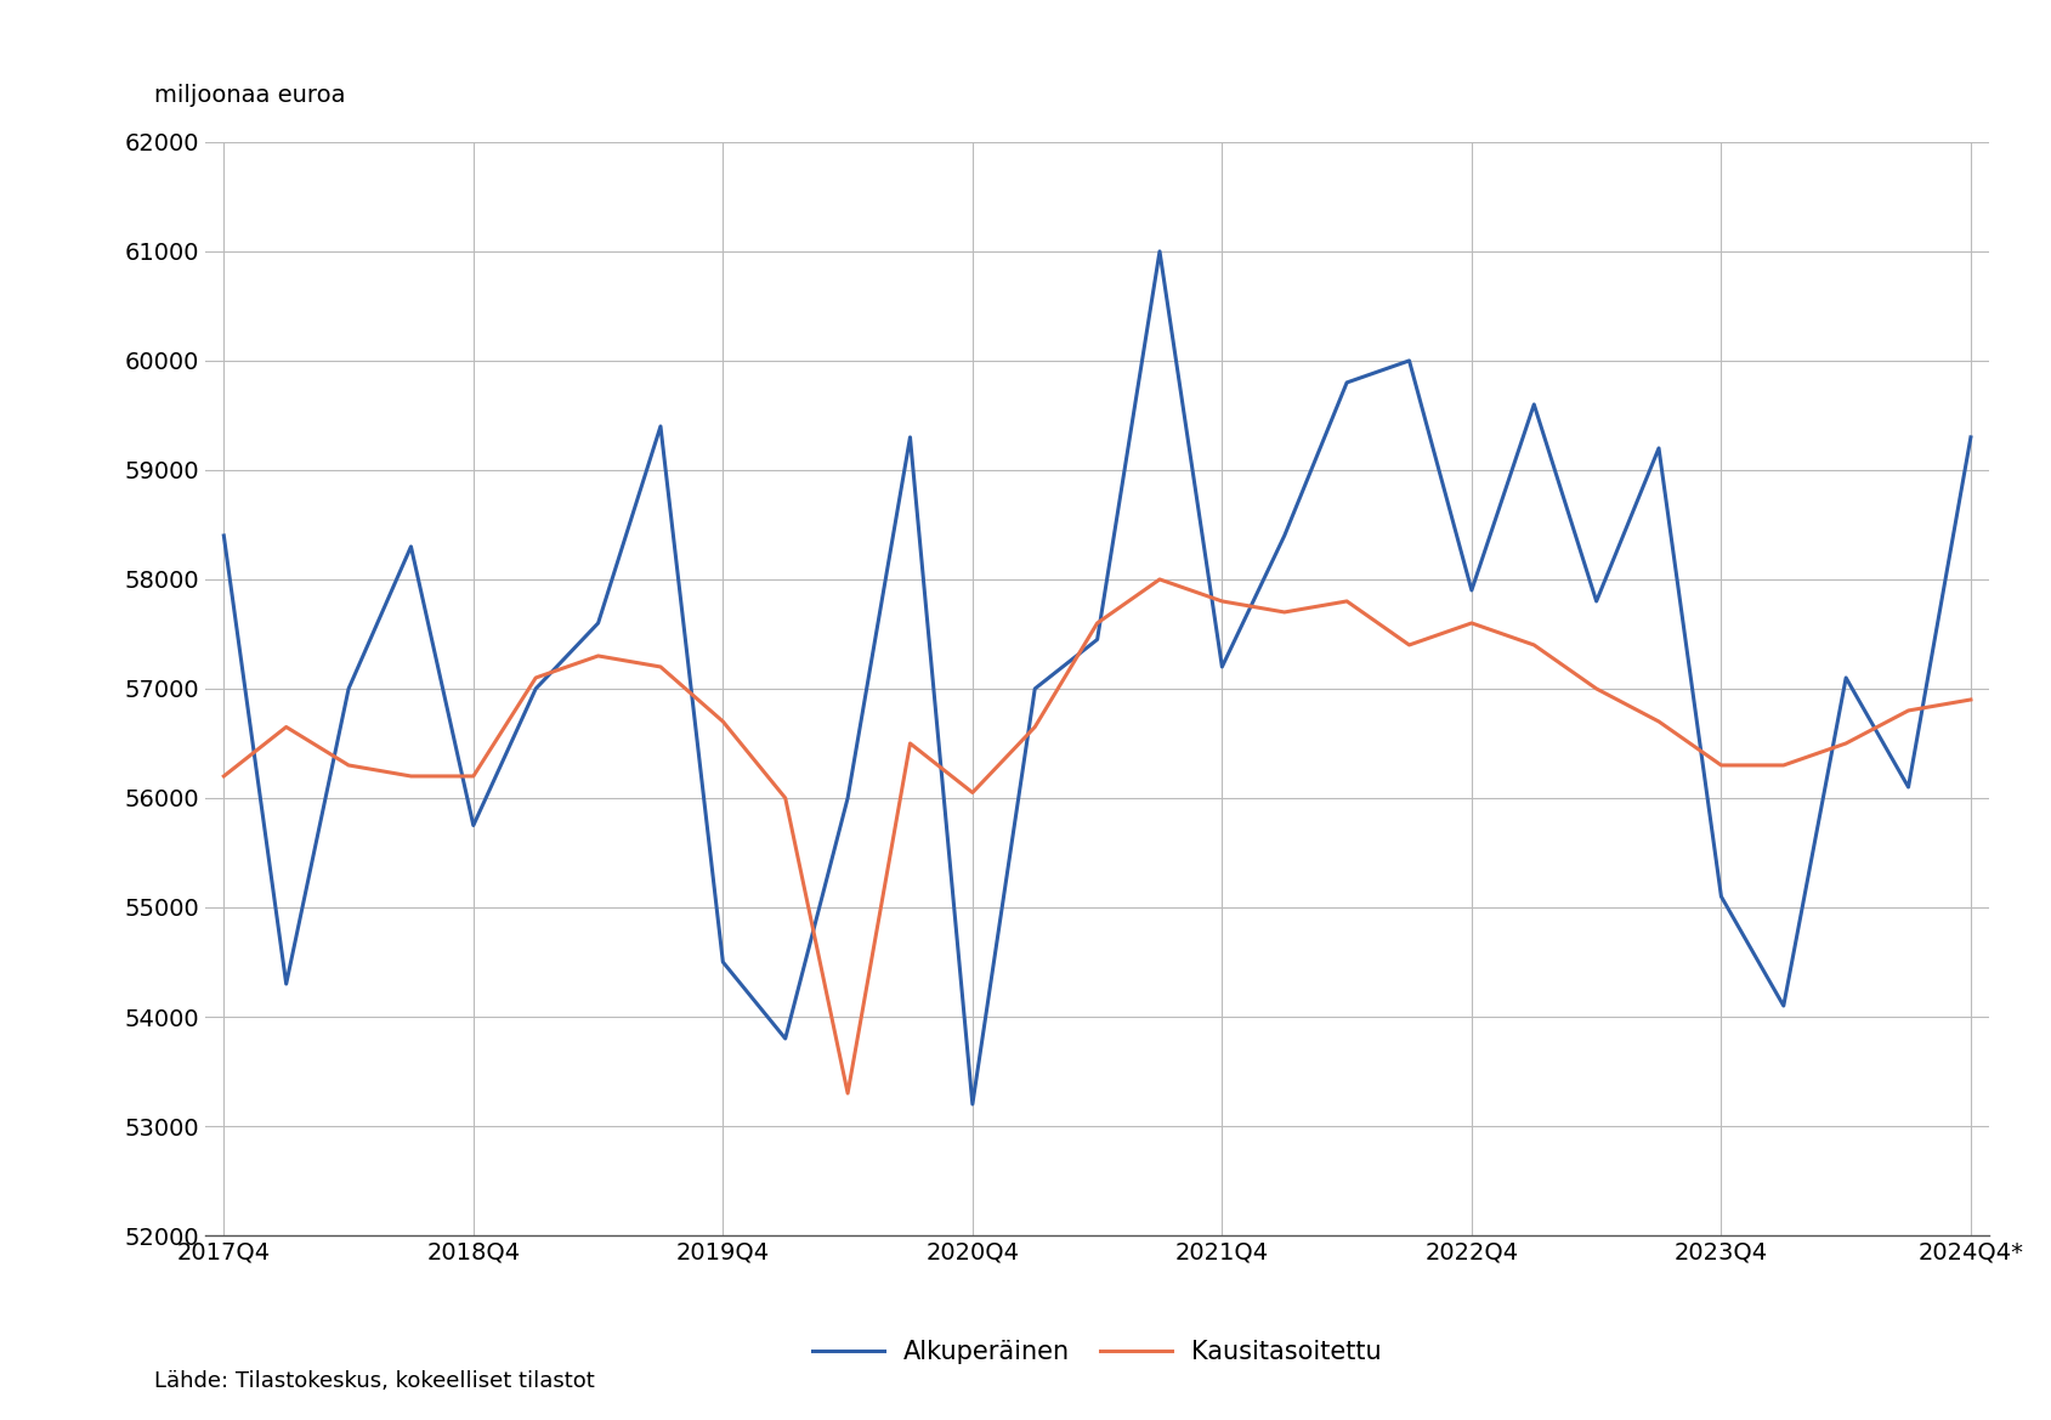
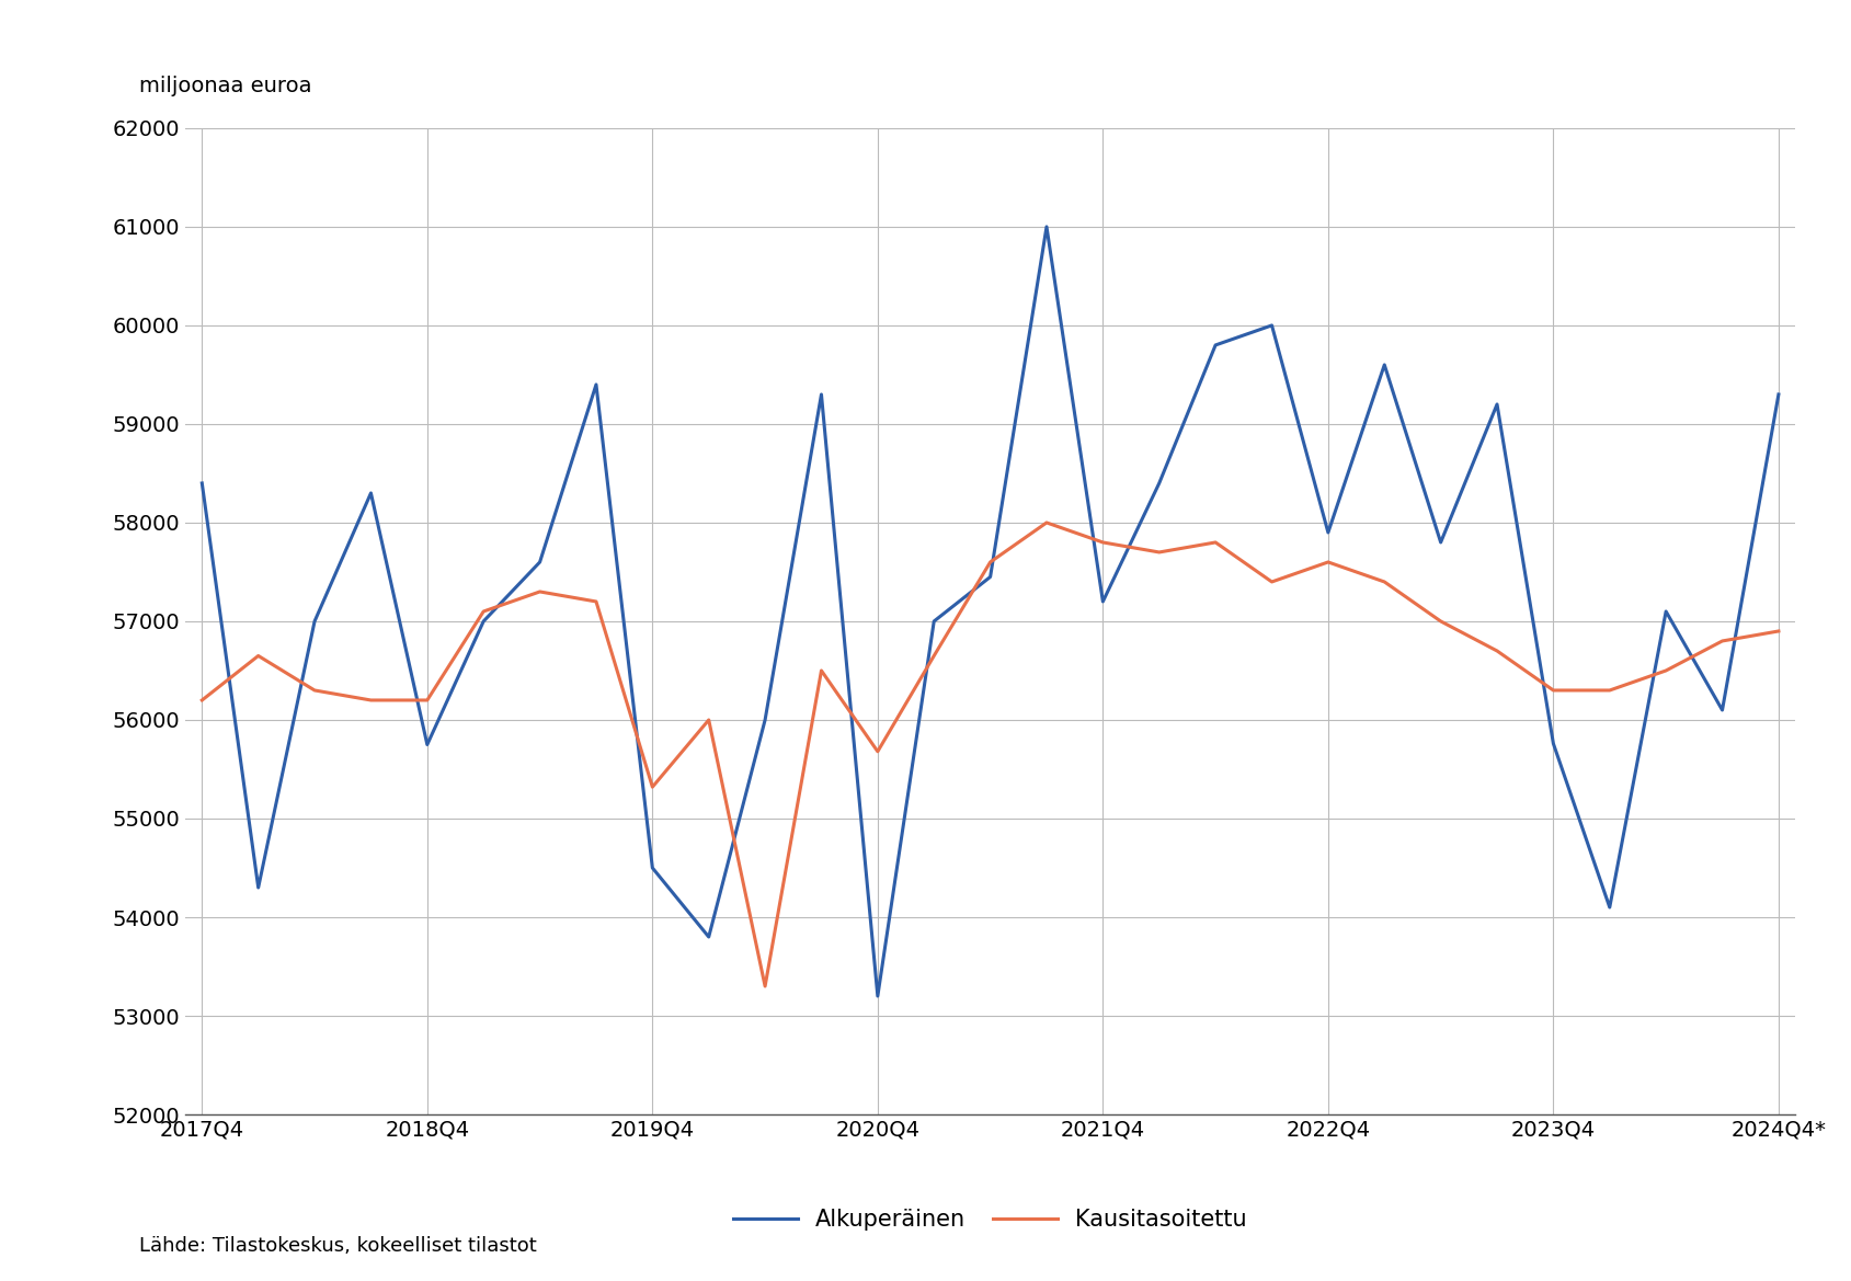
Kausitasoitettu/2019Q4: 56700 -> 55320
Kausitasoitettu/2020Q4: 56050 -> 55680
Alkuperäinen/2023Q4: 55100 -> 55760
